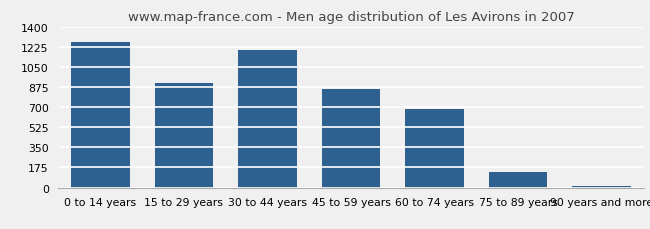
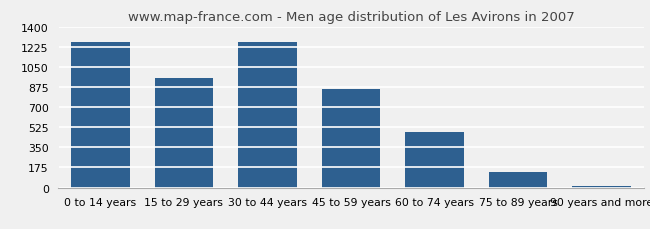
15 to 29 years: 910 -> 960
30 to 44 years: 1200 -> 1270
60 to 74 years: 680 -> 480
